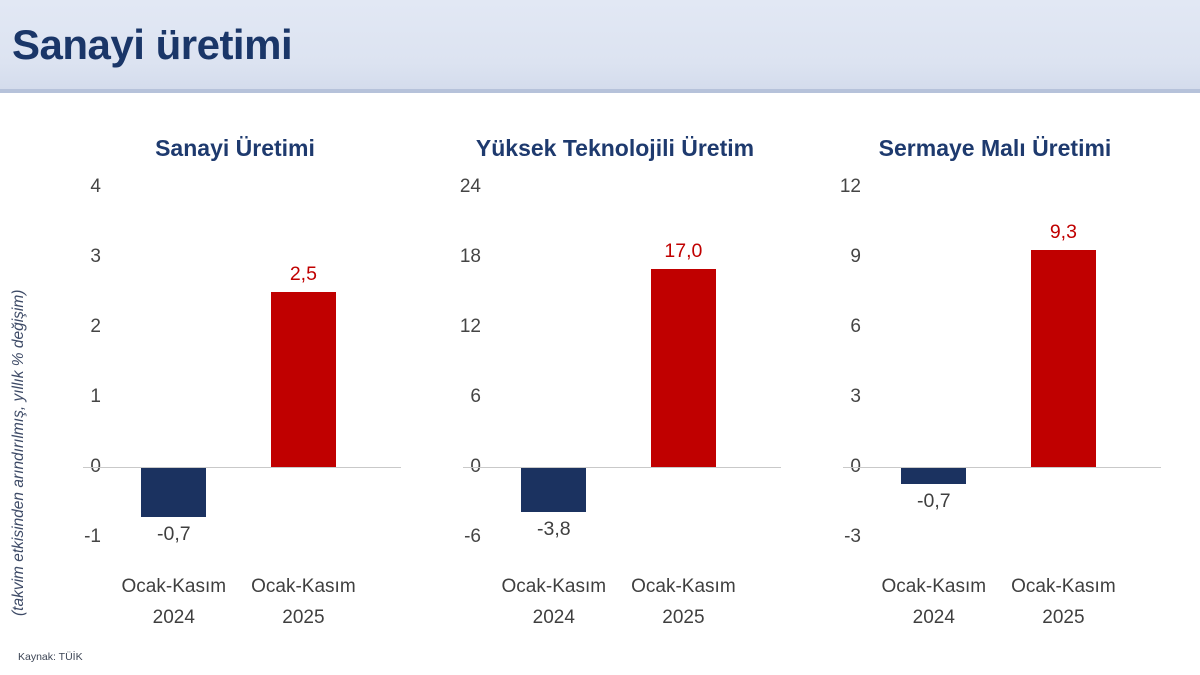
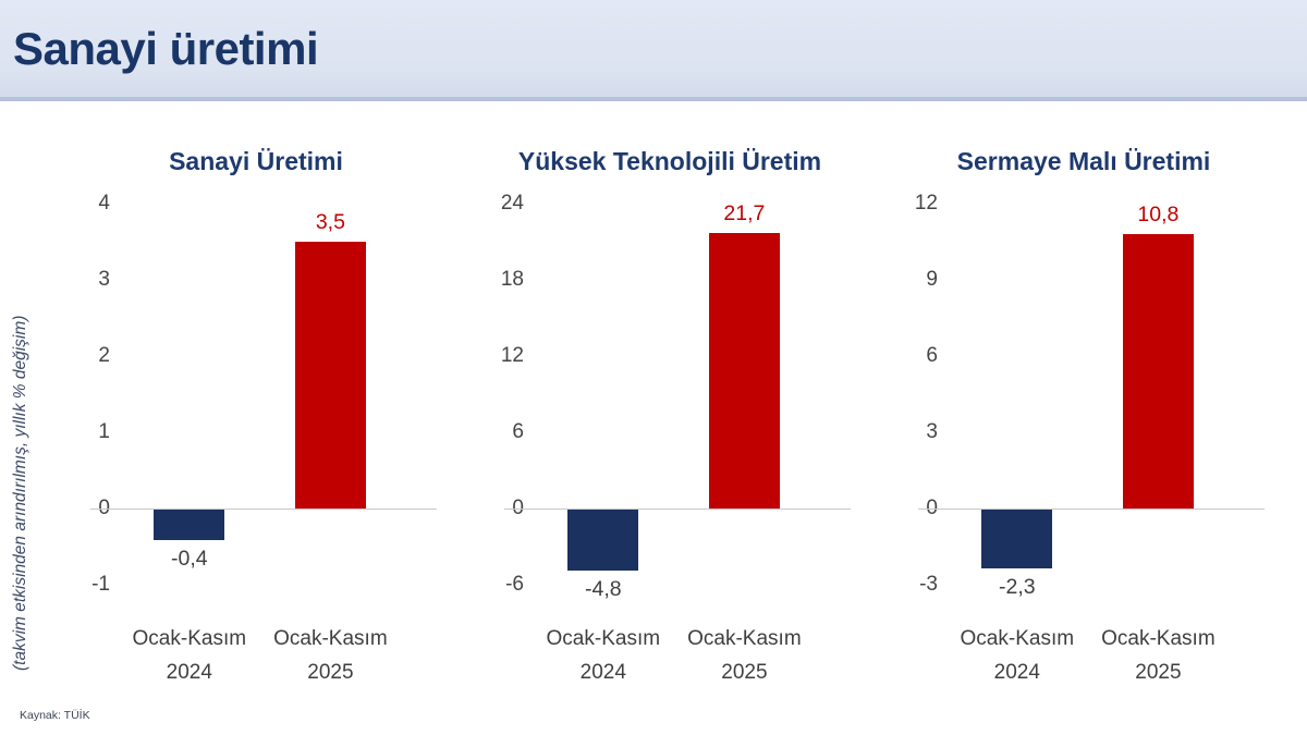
Sanayi Üretimi/Ocak-Kasım 2024: -0,7 -> -0,4
Sanayi Üretimi/Ocak-Kasım 2025: 2,5 -> 3,5
Yüksek Teknolojili Üretim/Ocak-Kasım 2024: -3,8 -> -4,8
Yüksek Teknolojili Üretim/Ocak-Kasım 2025: 17,0 -> 21,7
Sermaye Malı Üretimi/Ocak-Kasım 2024: -0,7 -> -2,3
Sermaye Malı Üretimi/Ocak-Kasım 2025: 9,3 -> 10,8
